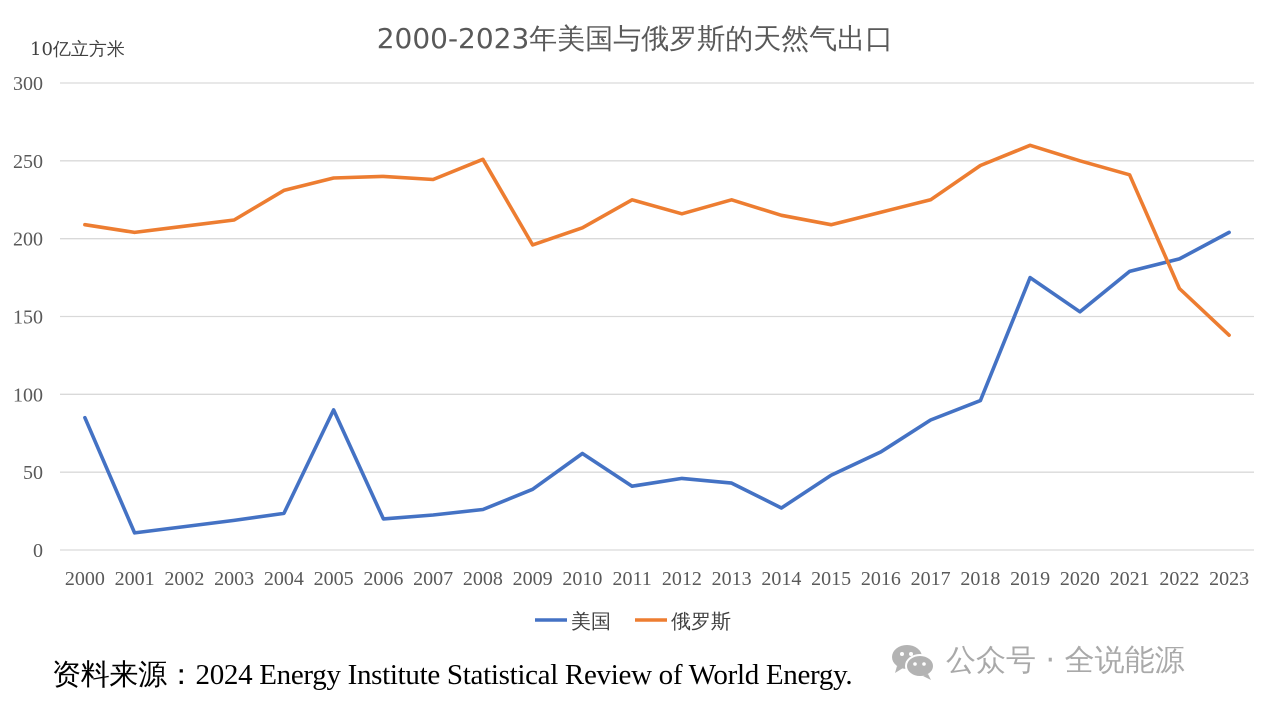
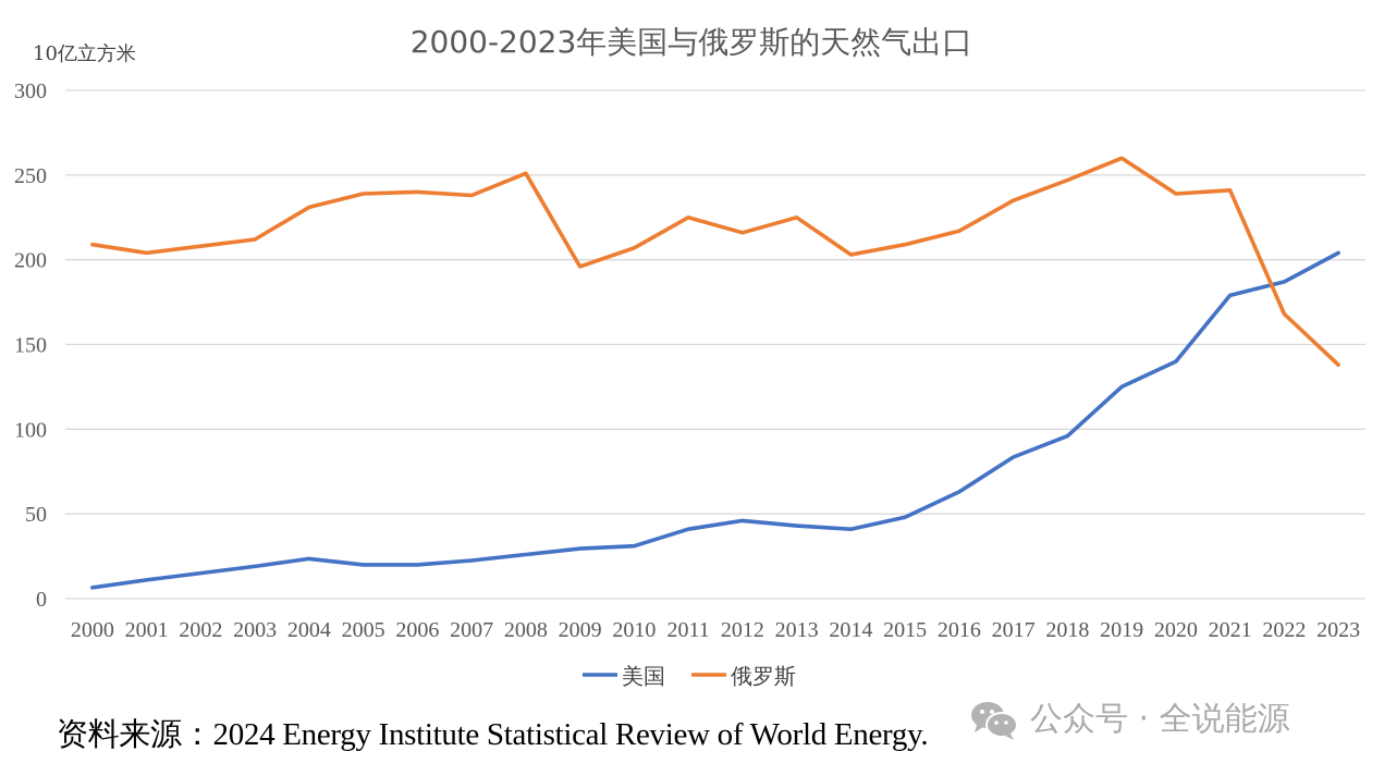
美国/2000: 85 -> 6
美国/2005: 90 -> 20
美国/2009: 39 -> 30
美国/2010: 62 -> 31
美国/2014: 27 -> 41
俄罗斯/2014: 215 -> 203
俄罗斯/2017: 225 -> 235
美国/2019: 175 -> 125
美国/2020: 153 -> 140
俄罗斯/2020: 250 -> 239
